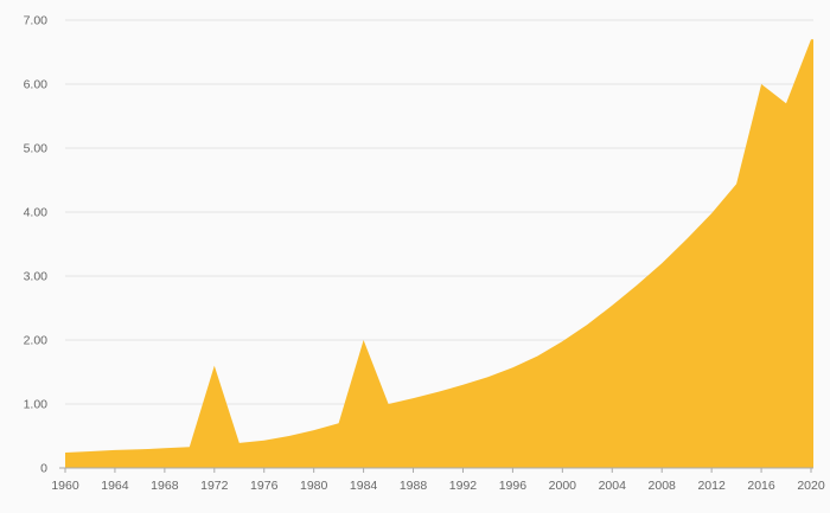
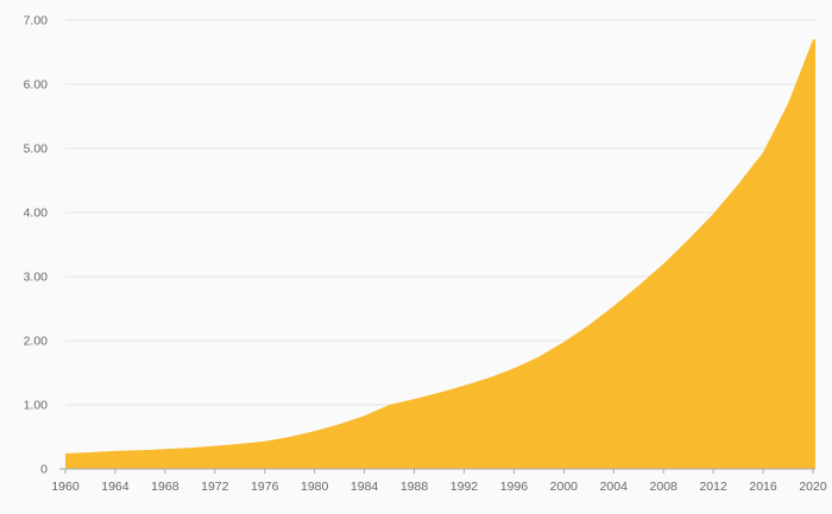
1972: 1.6 -> 0.4
1984: 2.0 -> 0.8
2016: 6.0 -> 4.9
